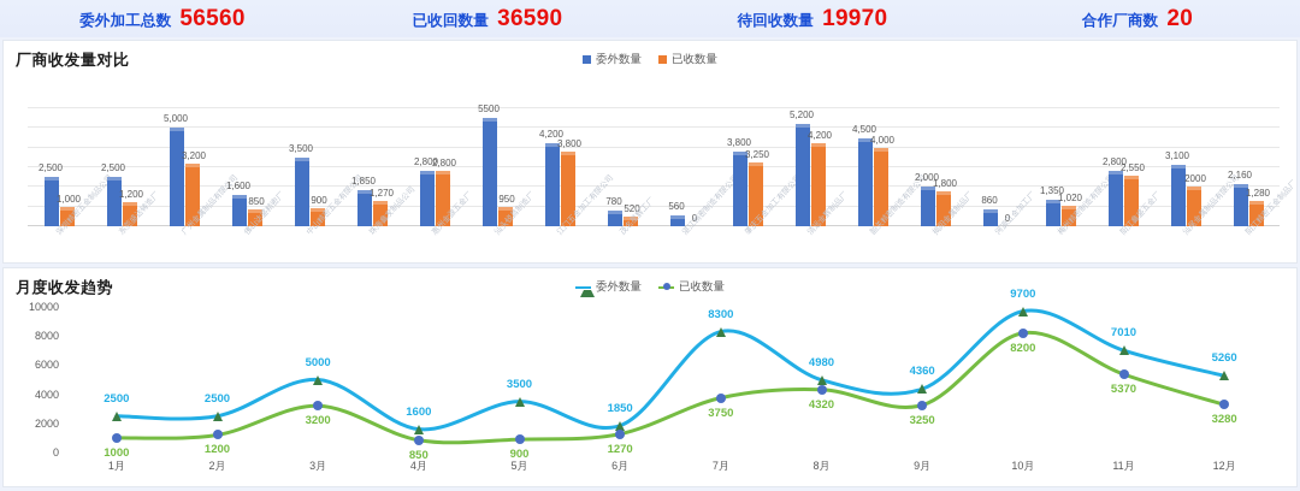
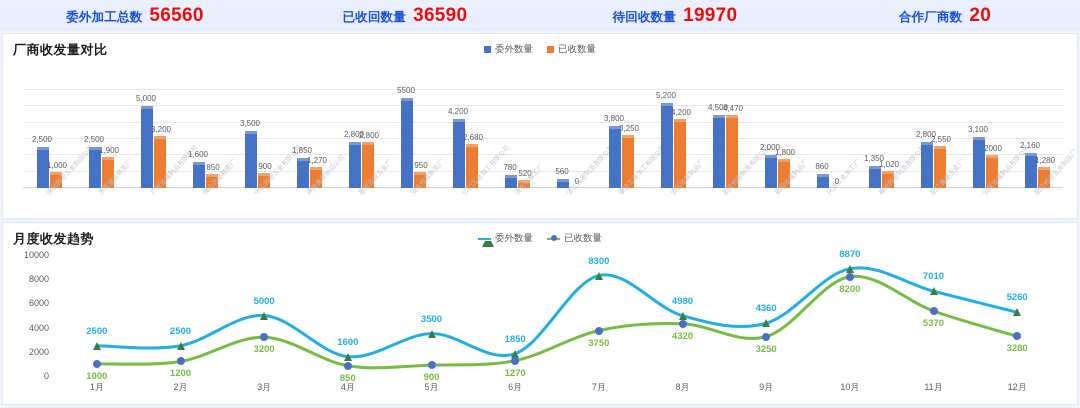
厂商收发量对比/已收数量/东莞盛达铸造厂: 1,200 -> 1,900
厂商收发量对比/已收数量/江门五金加工有限公司: 3,800 -> 2,680
厂商收发量对比/已收数量/韶关精密制造有限公司: 4,000 -> 4,470
月度收发趋势/委外数量/10月: 9700 -> 8870
